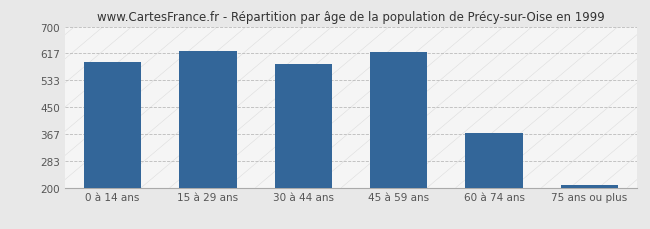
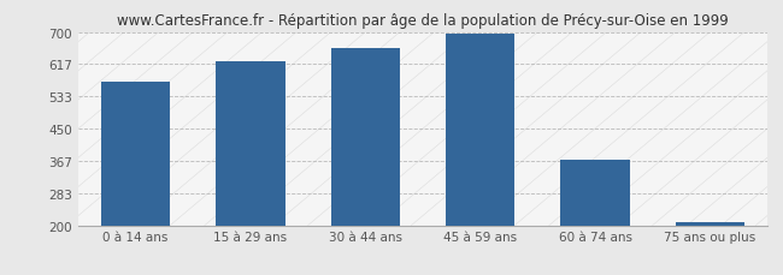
0 à 14 ans: 590 -> 570
30 à 44 ans: 585 -> 657
45 à 59 ans: 620 -> 695
